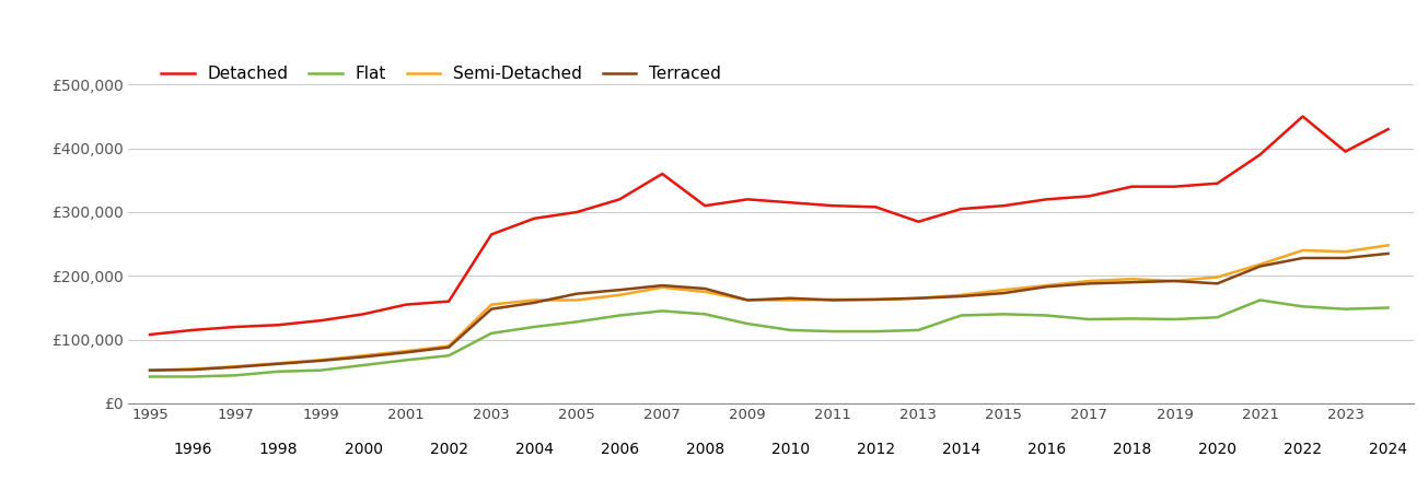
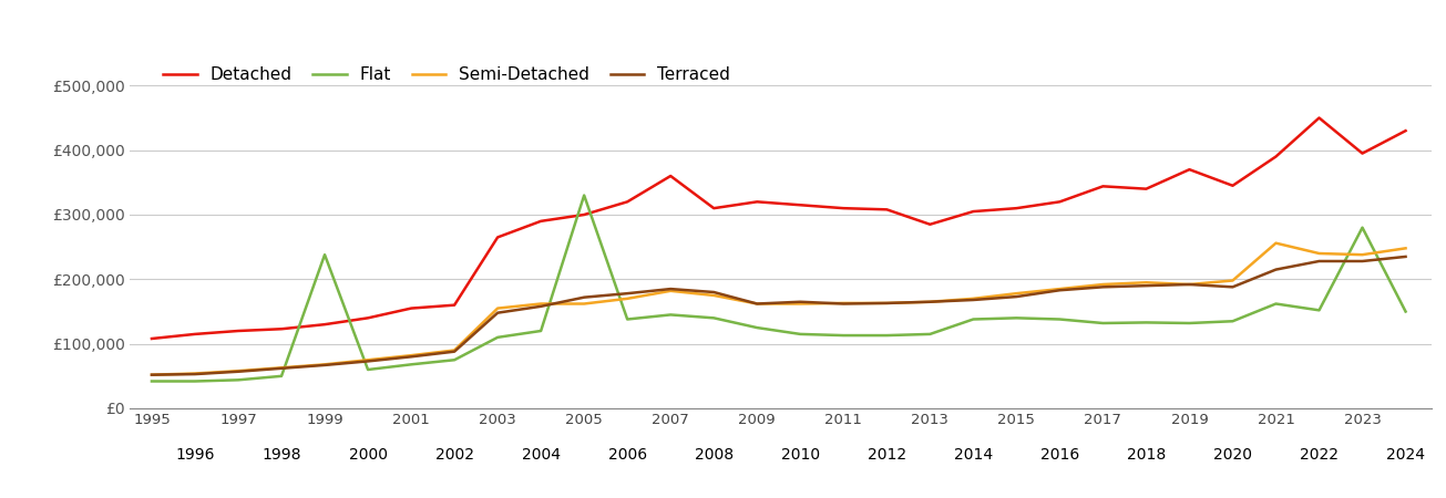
Flat/1999: £52,000 -> £238,000
Flat/2005: £128,000 -> £330,000
Detached/2017: £325,000 -> £344,000
Detached/2019: £340,000 -> £370,000
Semi-Detached/2021: £218,000 -> £256,000
Flat/2023: £148,000 -> £280,000
